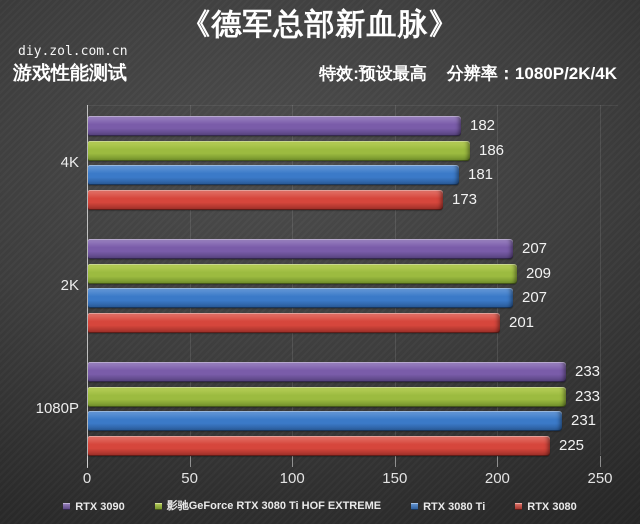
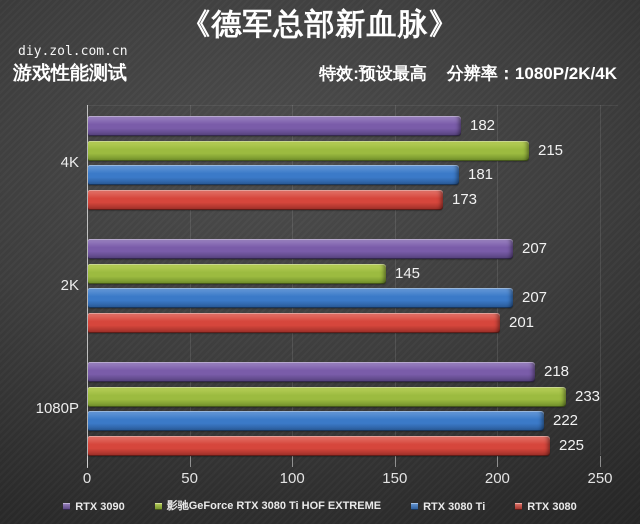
影驰GeForce RTX 3080 Ti HOF EXTREME/4K: 186 -> 215
影驰GeForce RTX 3080 Ti HOF EXTREME/2K: 209 -> 145
RTX 3090/1080P: 233 -> 218
RTX 3080 Ti/1080P: 231 -> 222
